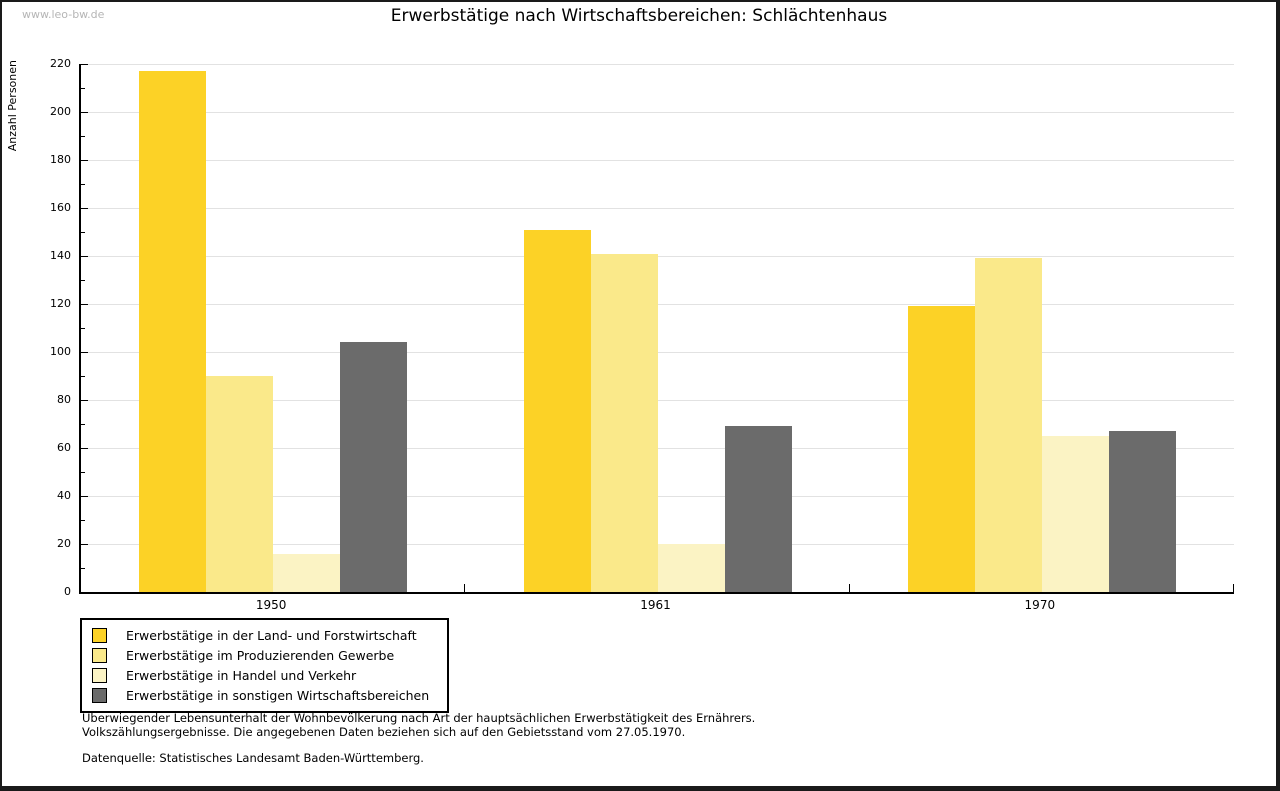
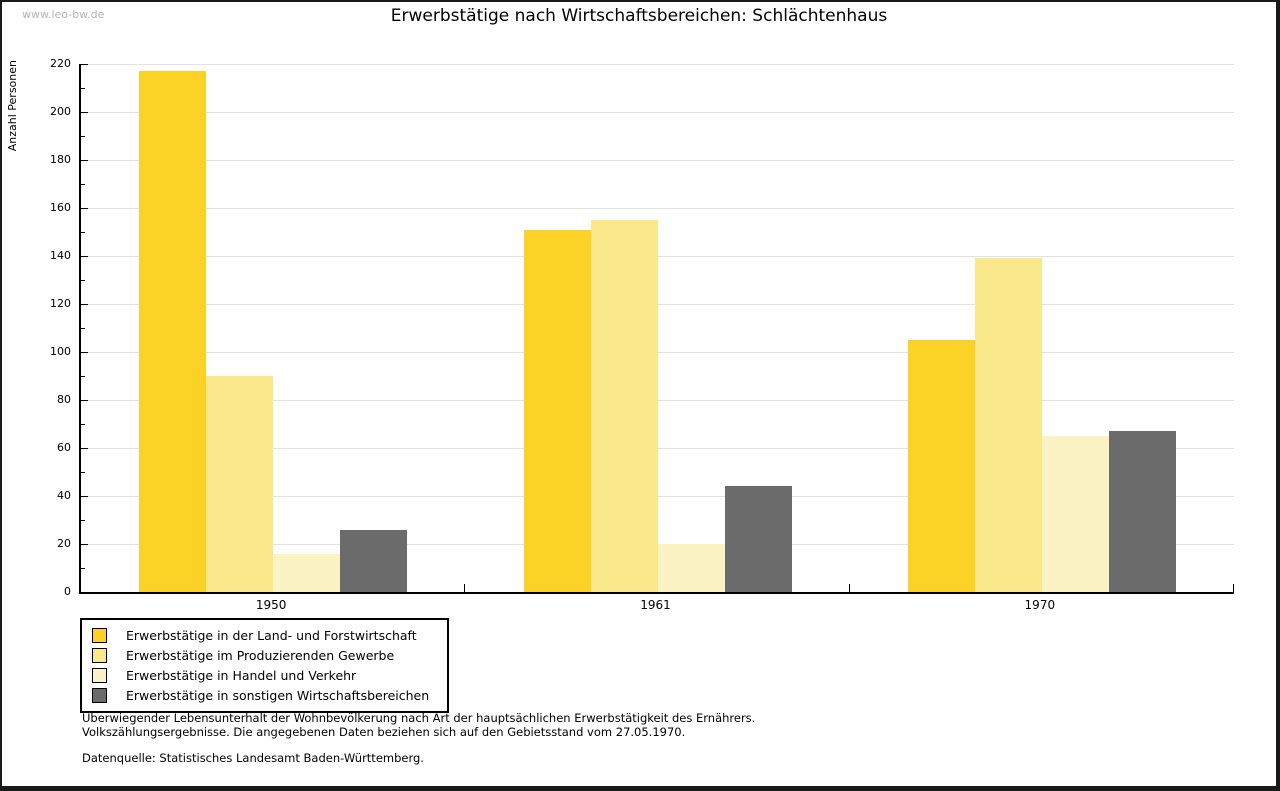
Erwerbstätige in sonstigen Wirtschaftsbereichen/1950: 104 -> 26
Erwerbstätige im Produzierenden Gewerbe/1961: 141 -> 155
Erwerbstätige in sonstigen Wirtschaftsbereichen/1961: 69 -> 44
Erwerbstätige in der Land- und Forstwirtschaft/1970: 119 -> 105
